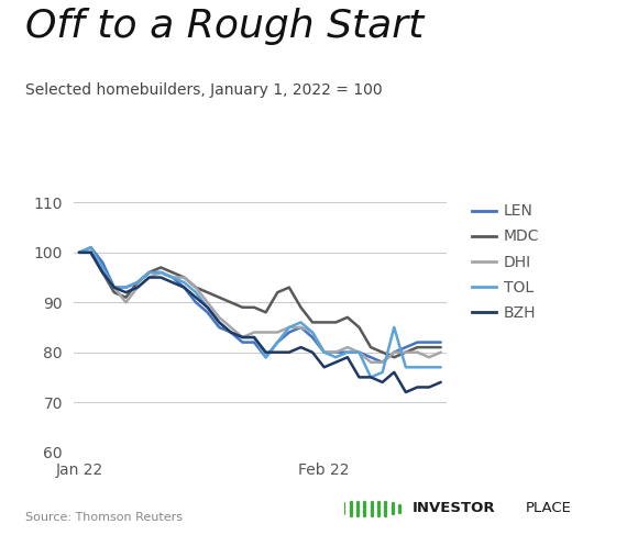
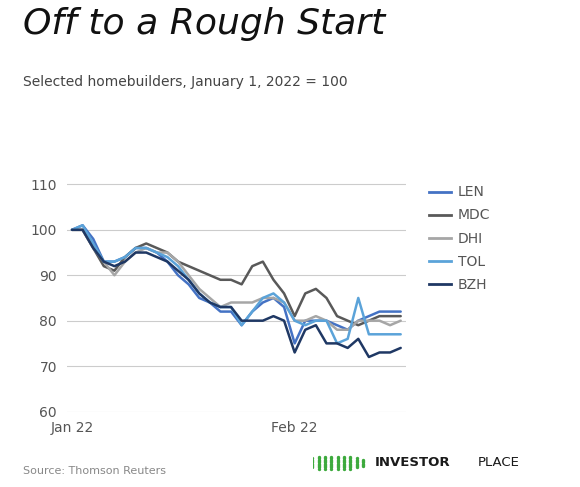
LEN/Feb 22: 80 -> 75
MDC/Feb 22: 86 -> 81
BZH/Feb 22: 77 -> 73
